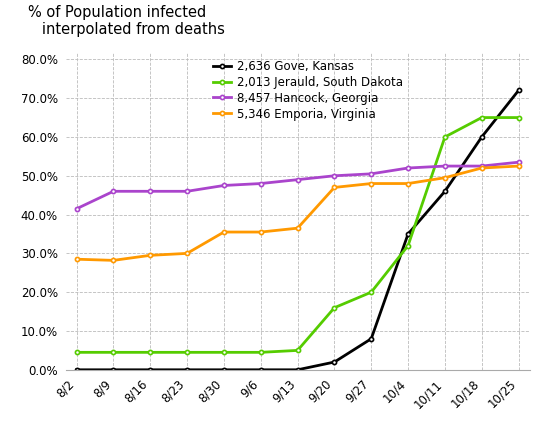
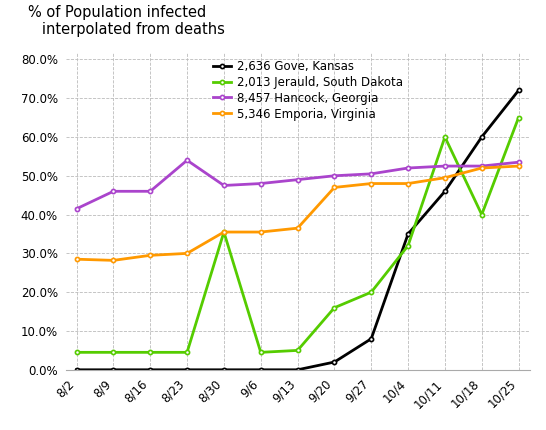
8,457 Hancock, Georgia/8/23: 46.0% -> 54.0%
2,013 Jerauld, South Dakota/8/30: 4.5% -> 35.5%
2,013 Jerauld, South Dakota/10/18: 65.0% -> 40.0%
